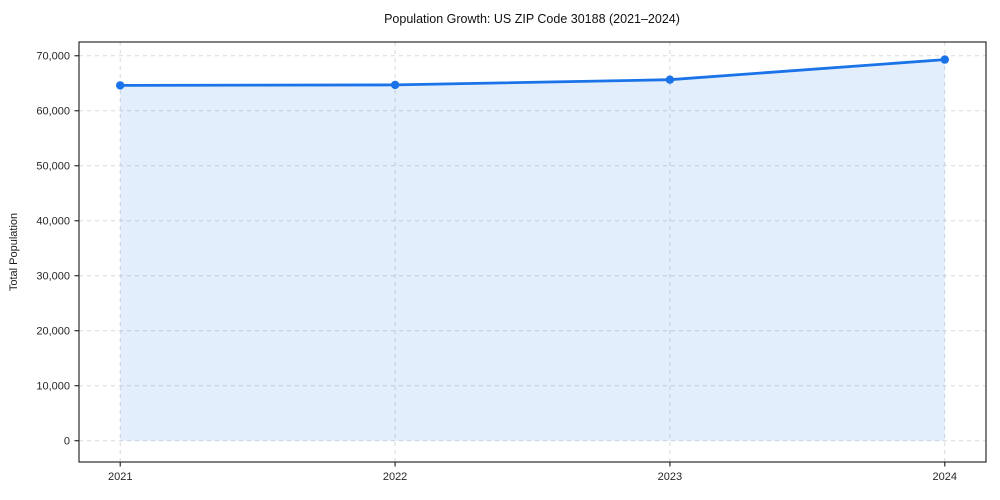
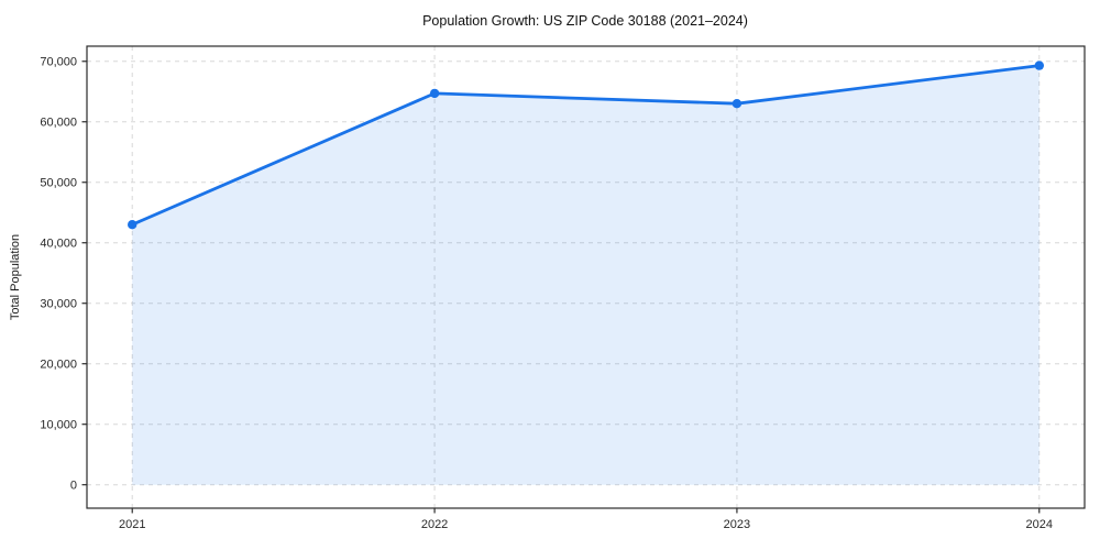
2021: 65000 -> 43000
2023: 66000 -> 63000
